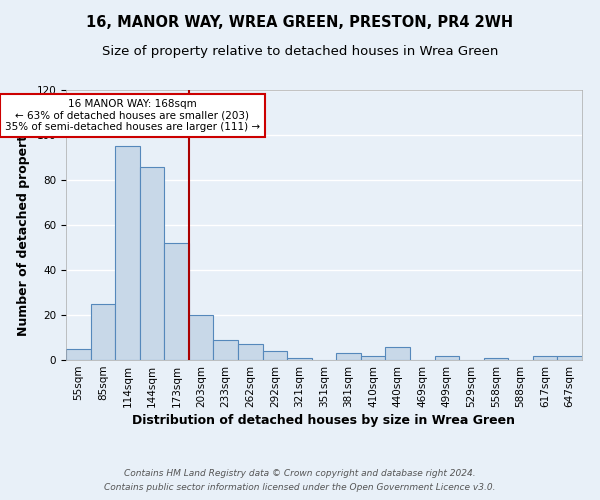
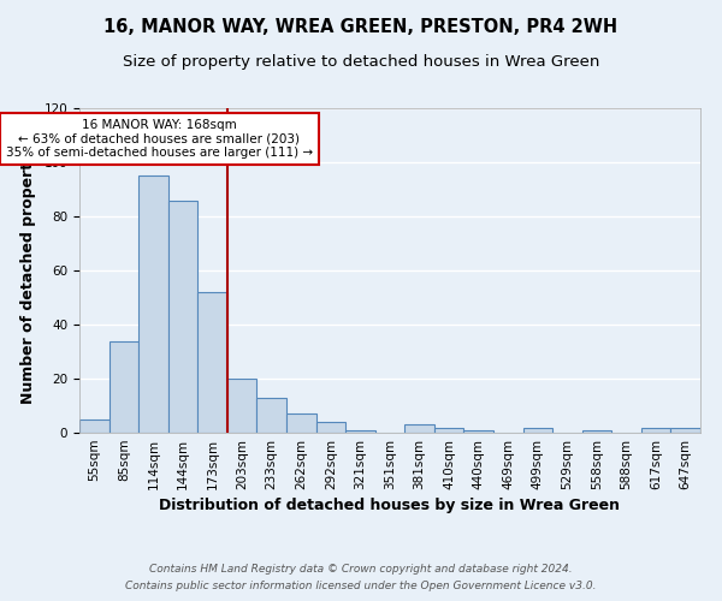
85sqm: 25 -> 34
233sqm: 9 -> 13
440sqm: 6 -> 1
